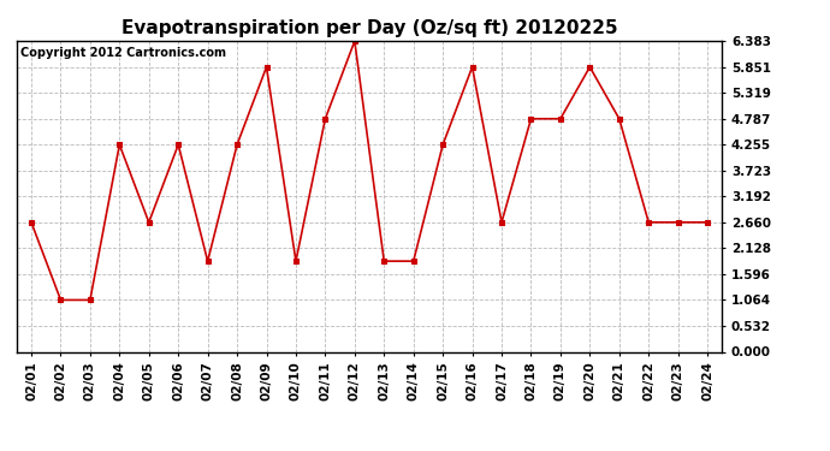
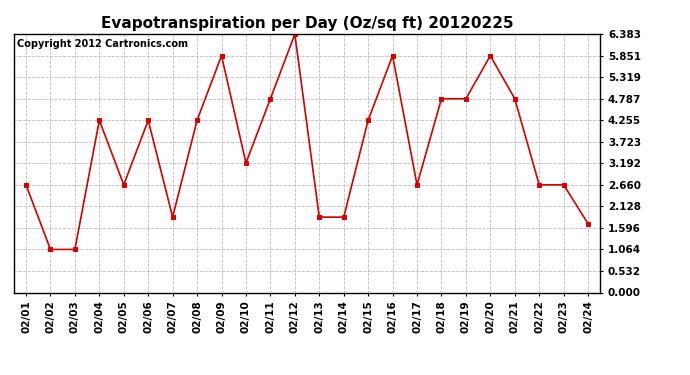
02/10: 1.86 -> 3.20
02/24: 2.66 -> 1.70
